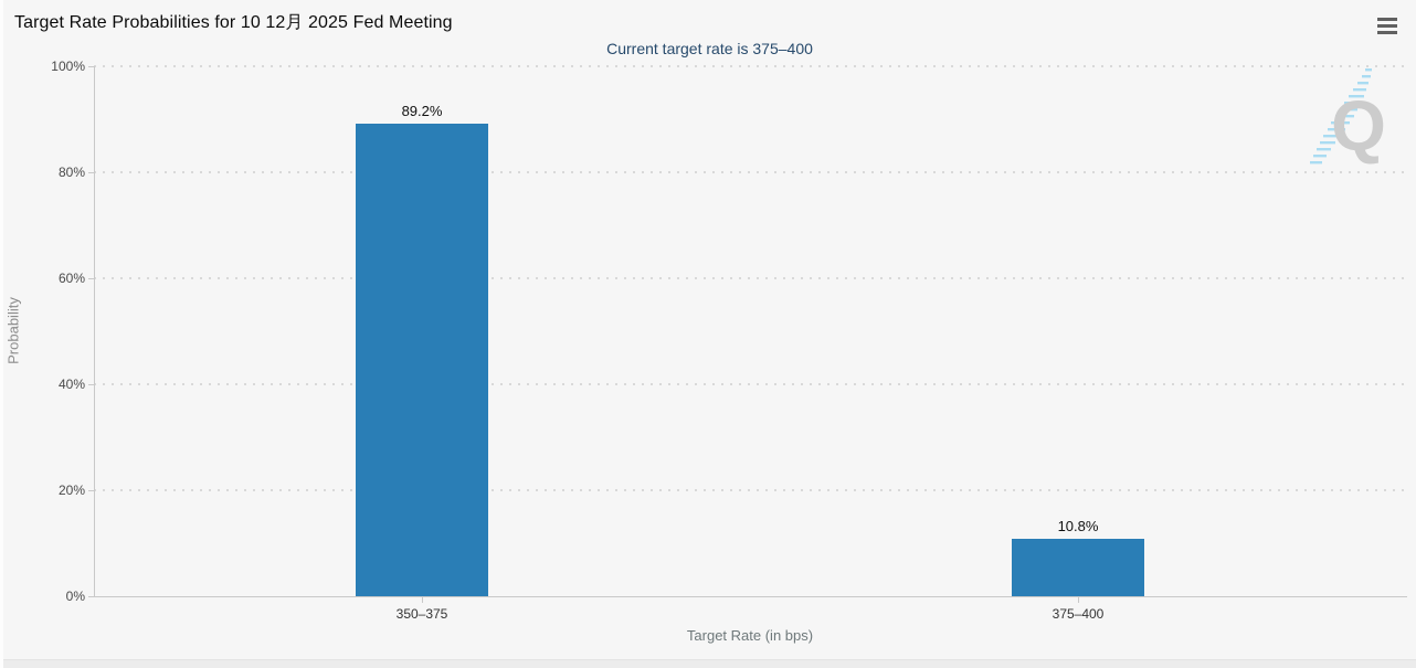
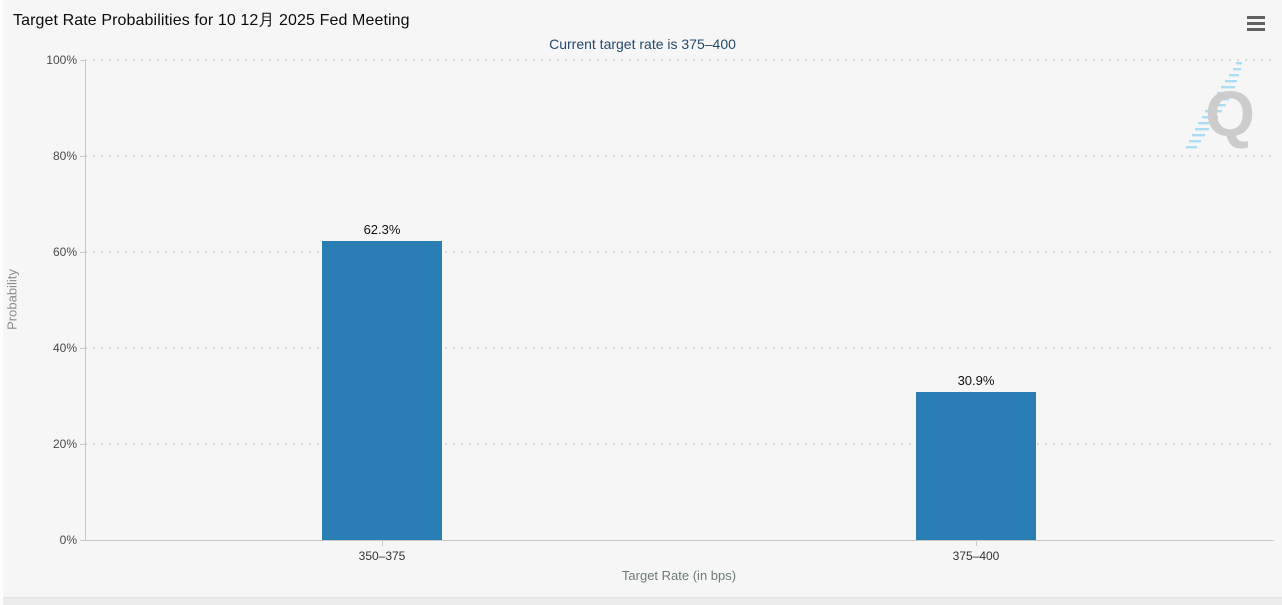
350–375: 89.2% -> 62.3%
375–400: 10.8% -> 30.9%
